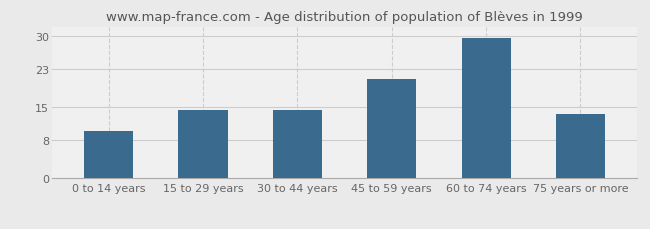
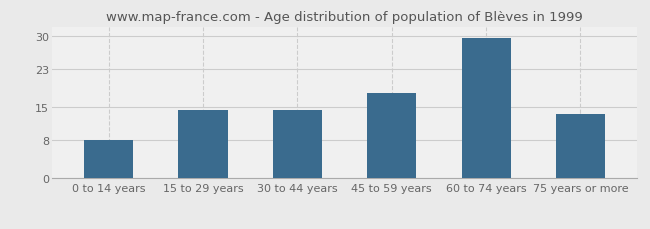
0 to 14 years: 10.0 -> 8.0
45 to 59 years: 21.0 -> 18.0
